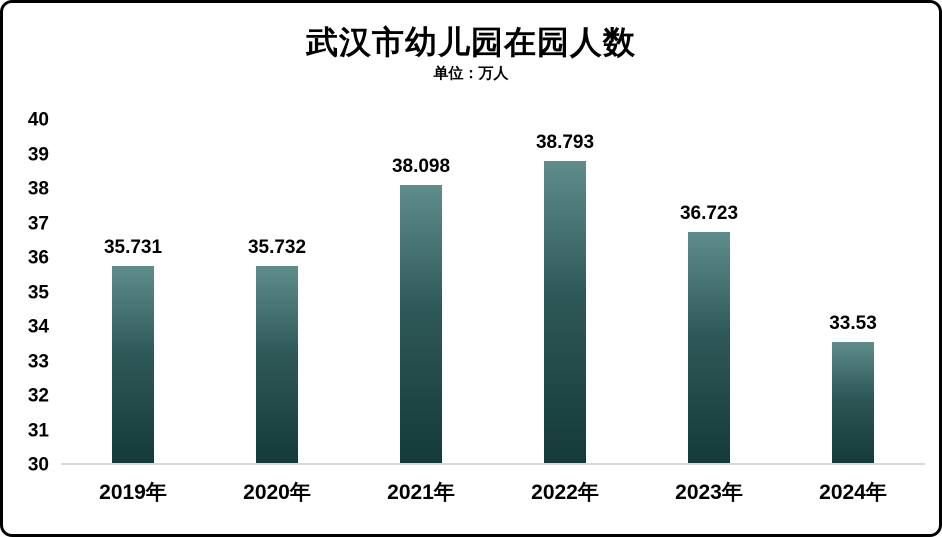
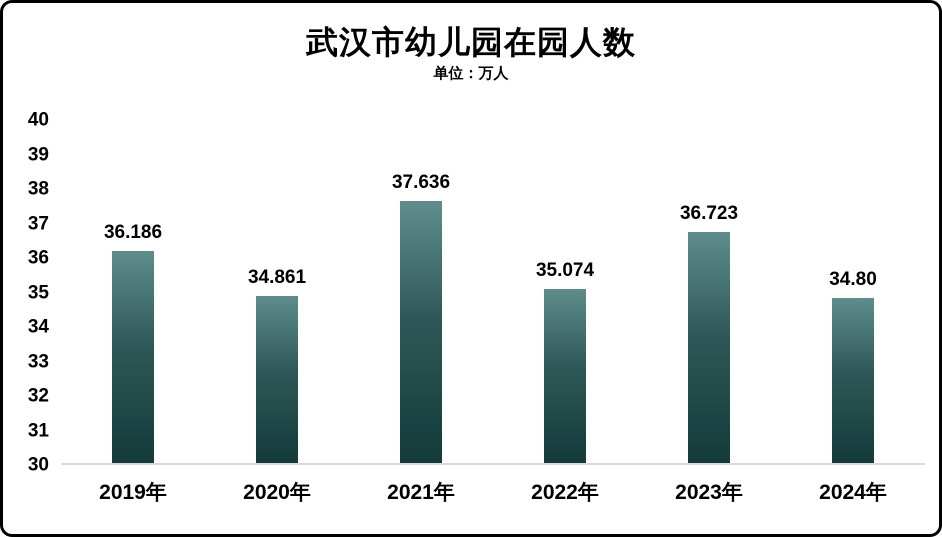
2019年: 35.731 -> 36.186
2020年: 35.732 -> 34.861
2021年: 38.098 -> 37.636
2022年: 38.793 -> 35.074
2024年: 33.53 -> 34.80
